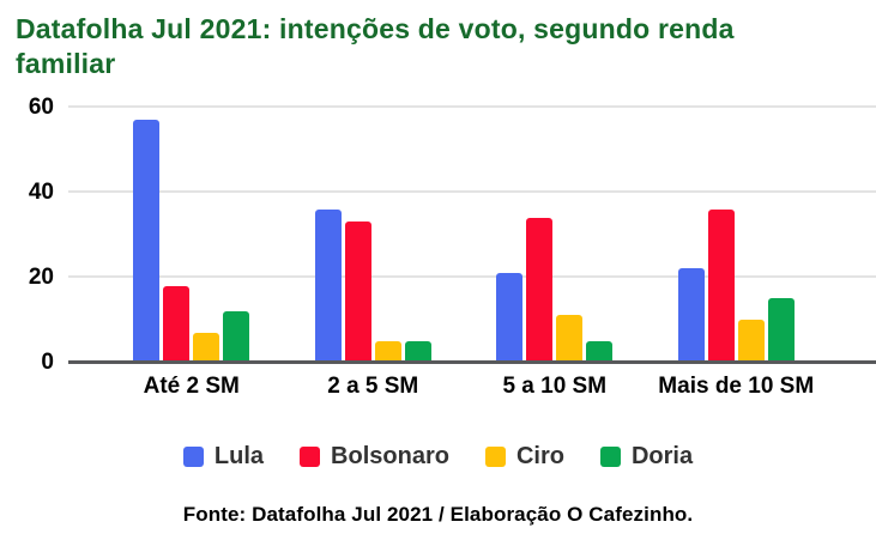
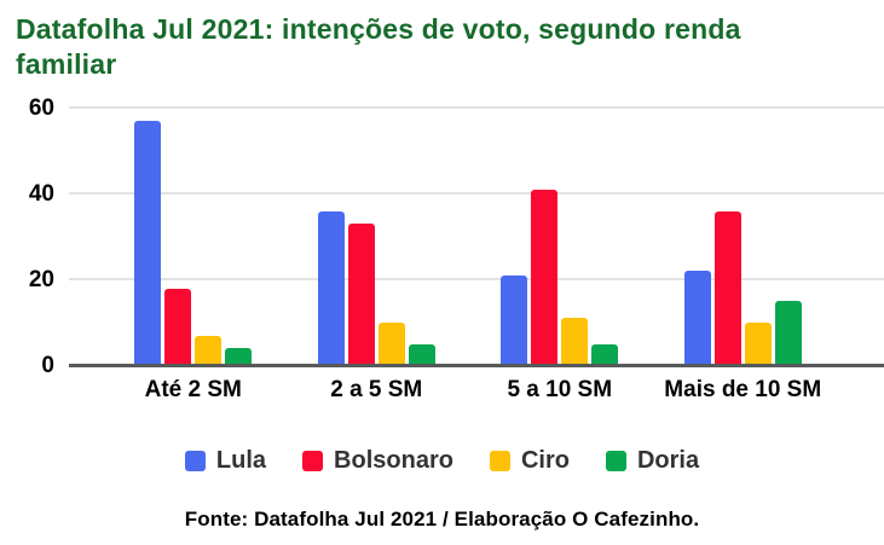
Doria/Até 2 SM: 12 -> 4
Ciro/2 a 5 SM: 5 -> 10
Bolsonaro/5 a 10 SM: 34 -> 41
